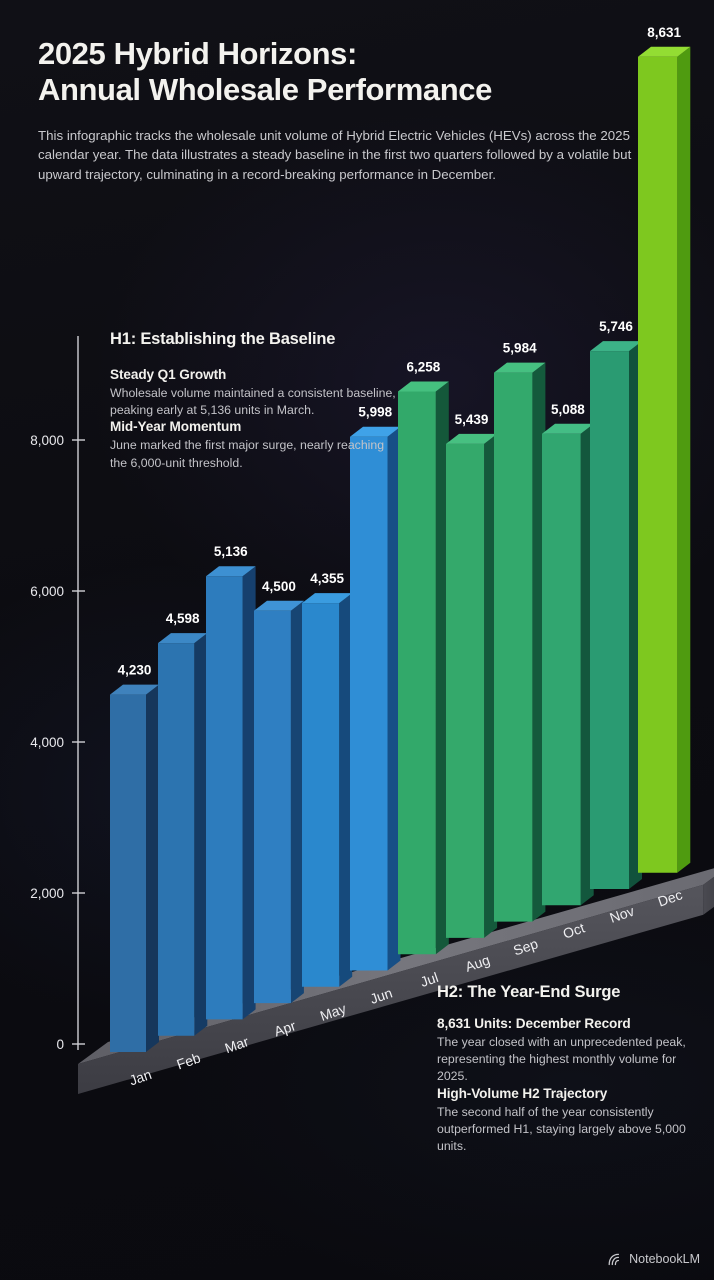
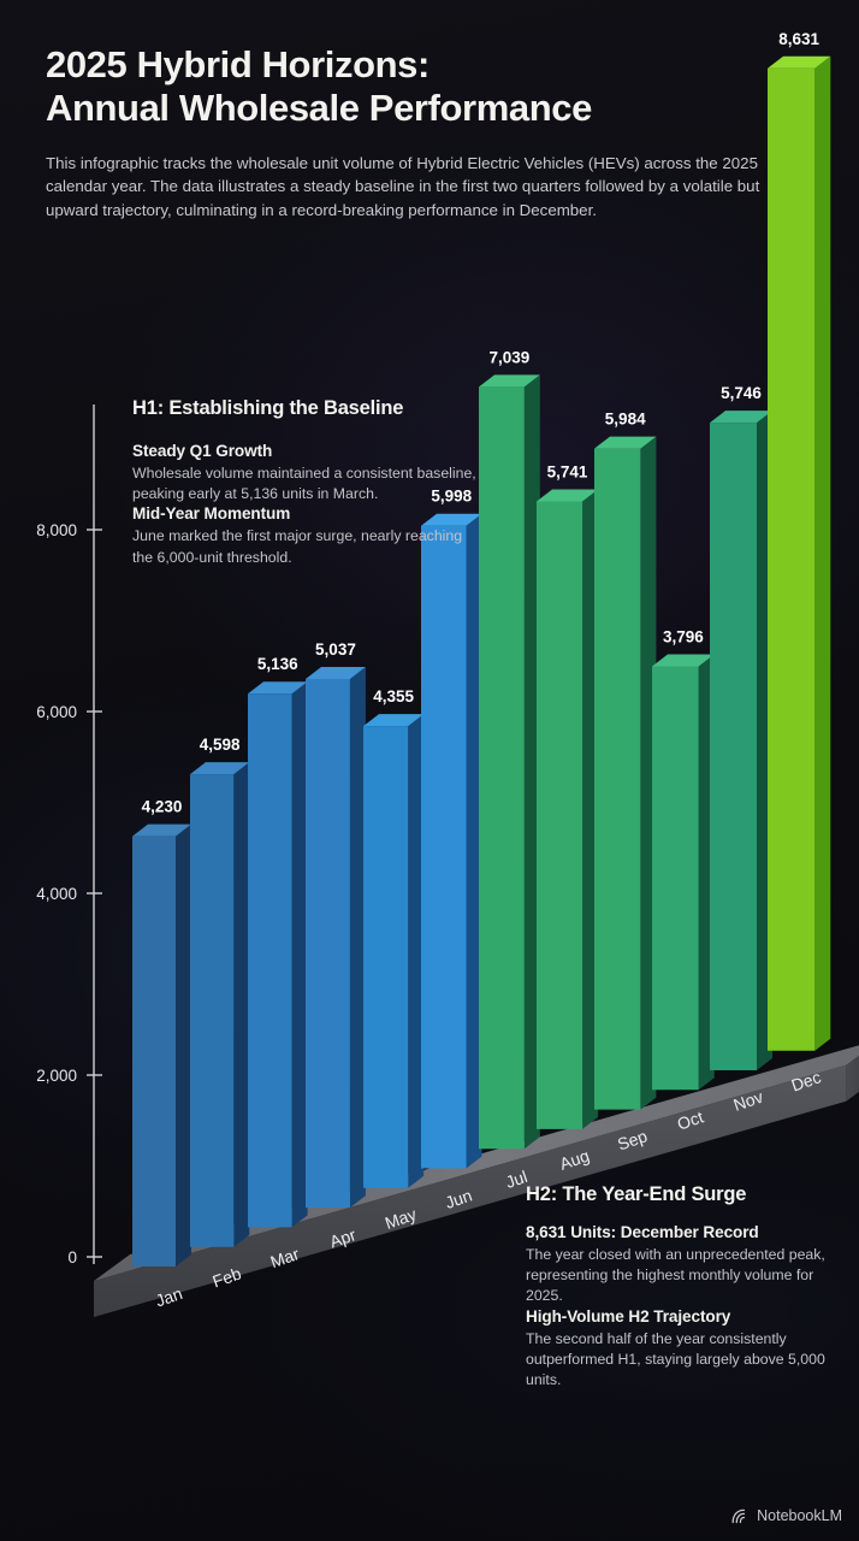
Apr: 4,500 -> 5,037
Jul: 6,258 -> 7,039
Aug: 5,439 -> 5,741
Oct: 5,088 -> 3,796
